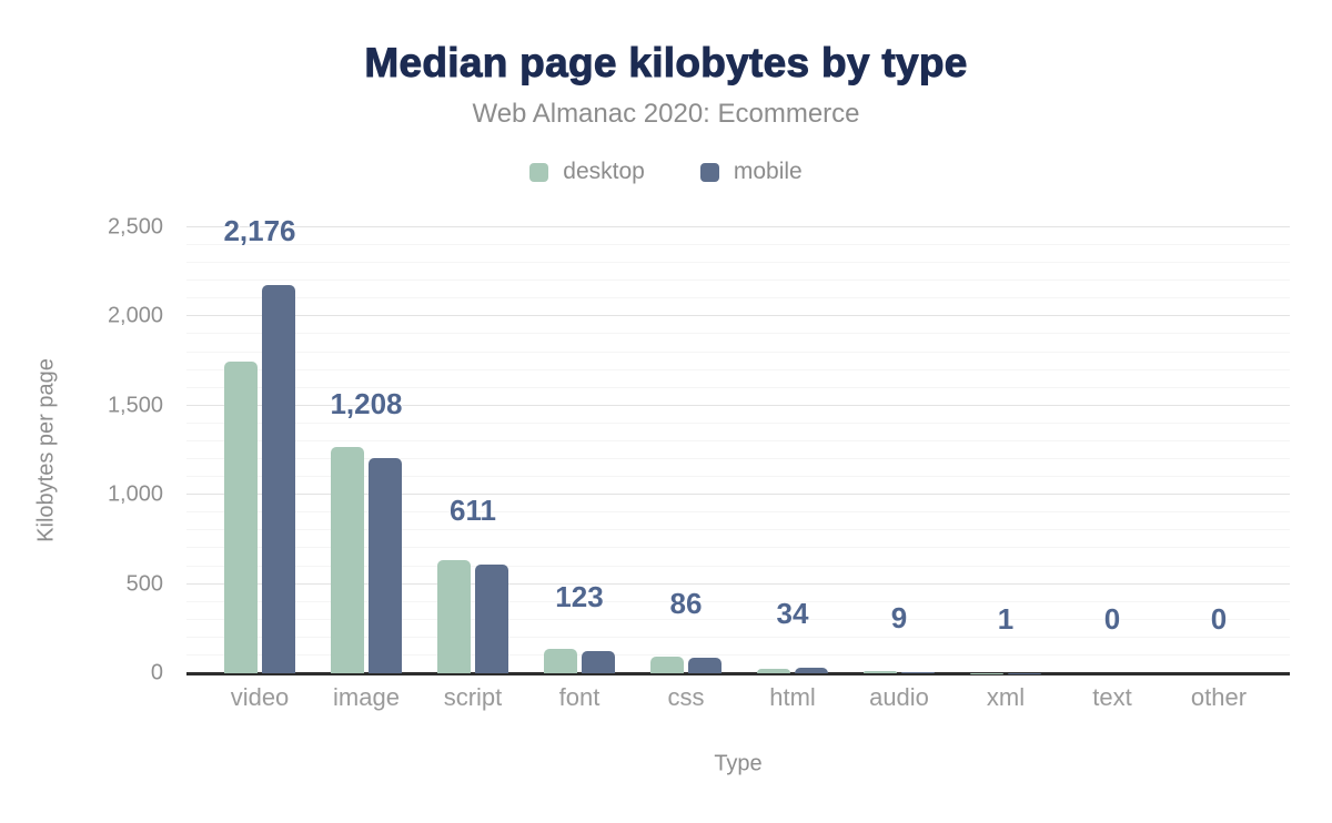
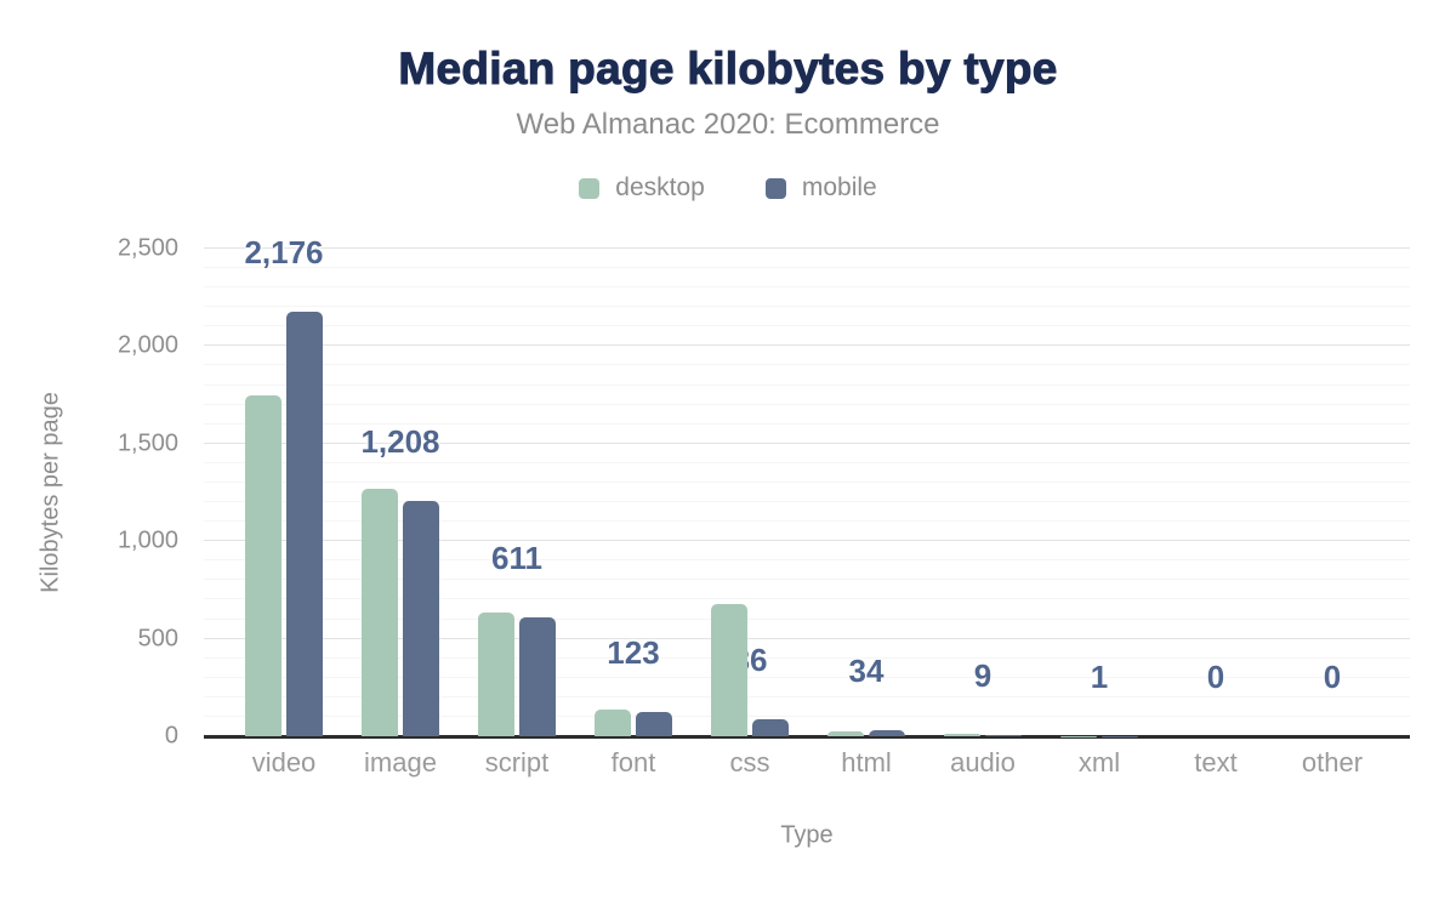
desktop/css: 90 -> 680
